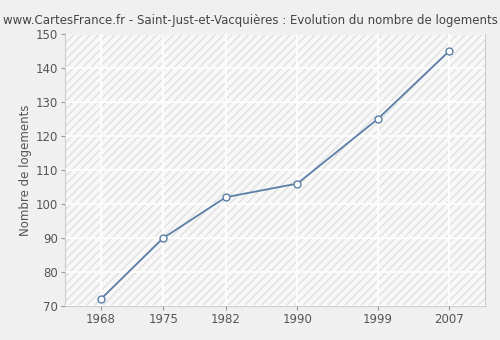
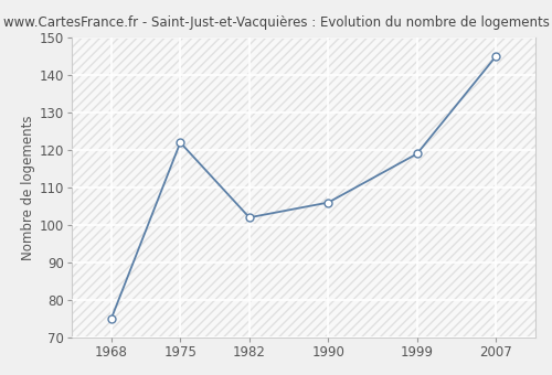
1968: 72 -> 75
1975: 90 -> 122
1999: 125 -> 119
